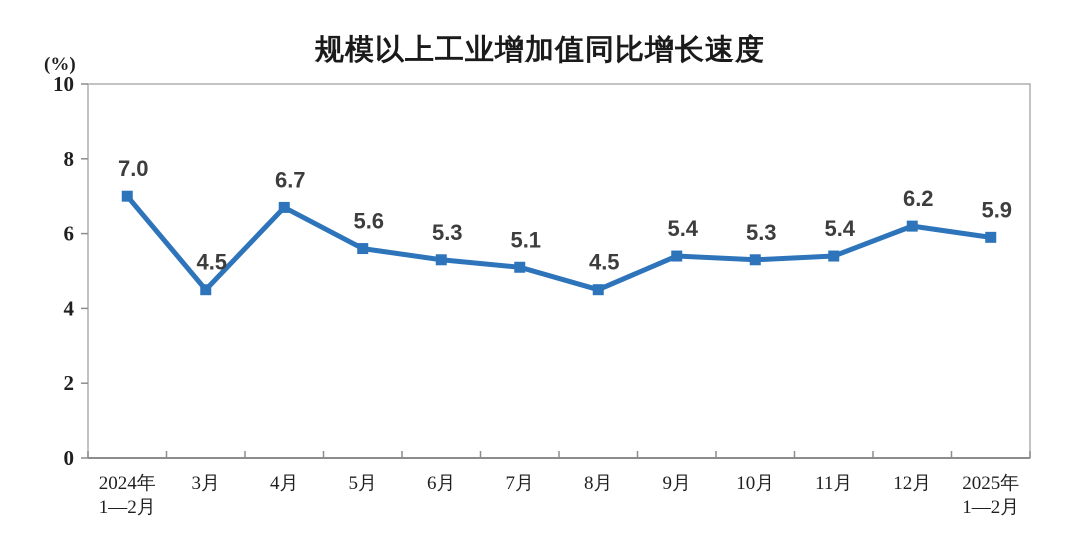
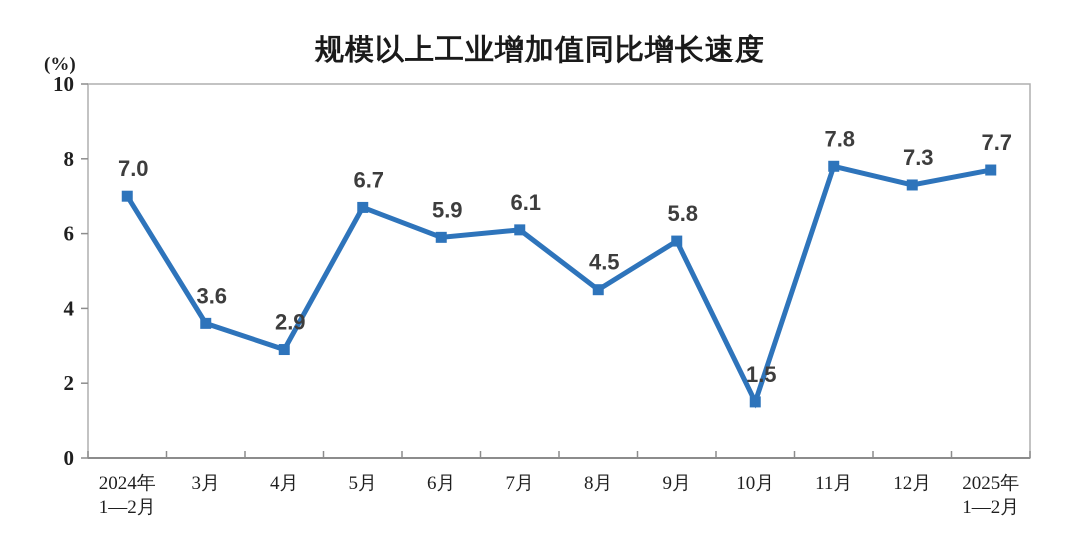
3月: 4.5 -> 3.6
4月: 6.7 -> 2.9
5月: 5.6 -> 6.7
6月: 5.3 -> 5.9
7月: 5.1 -> 6.1
9月: 5.4 -> 5.8
10月: 5.3 -> 1.5
11月: 5.4 -> 7.8
12月: 6.2 -> 7.3
2025年 1—2月: 5.9 -> 7.7
